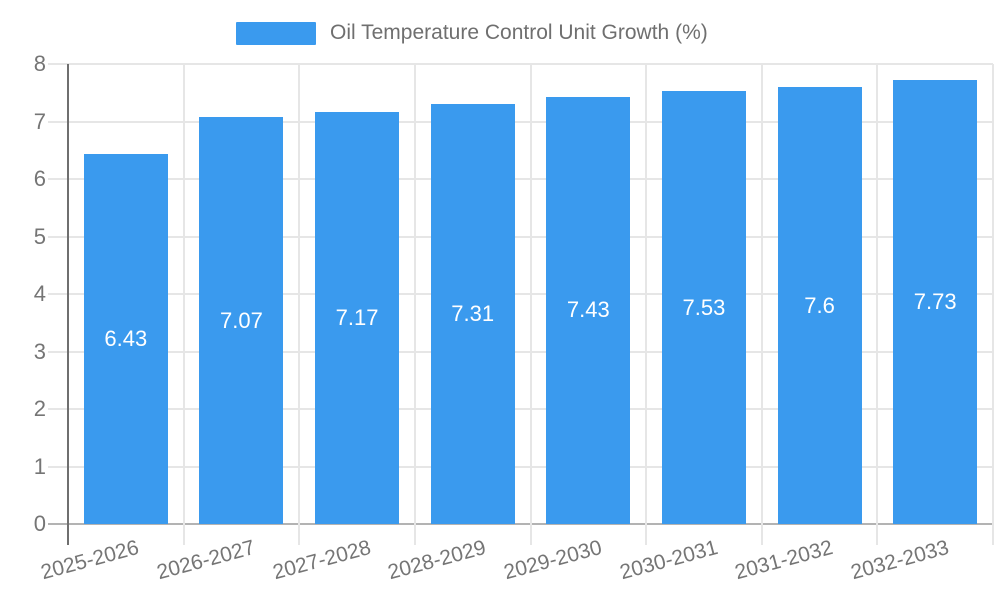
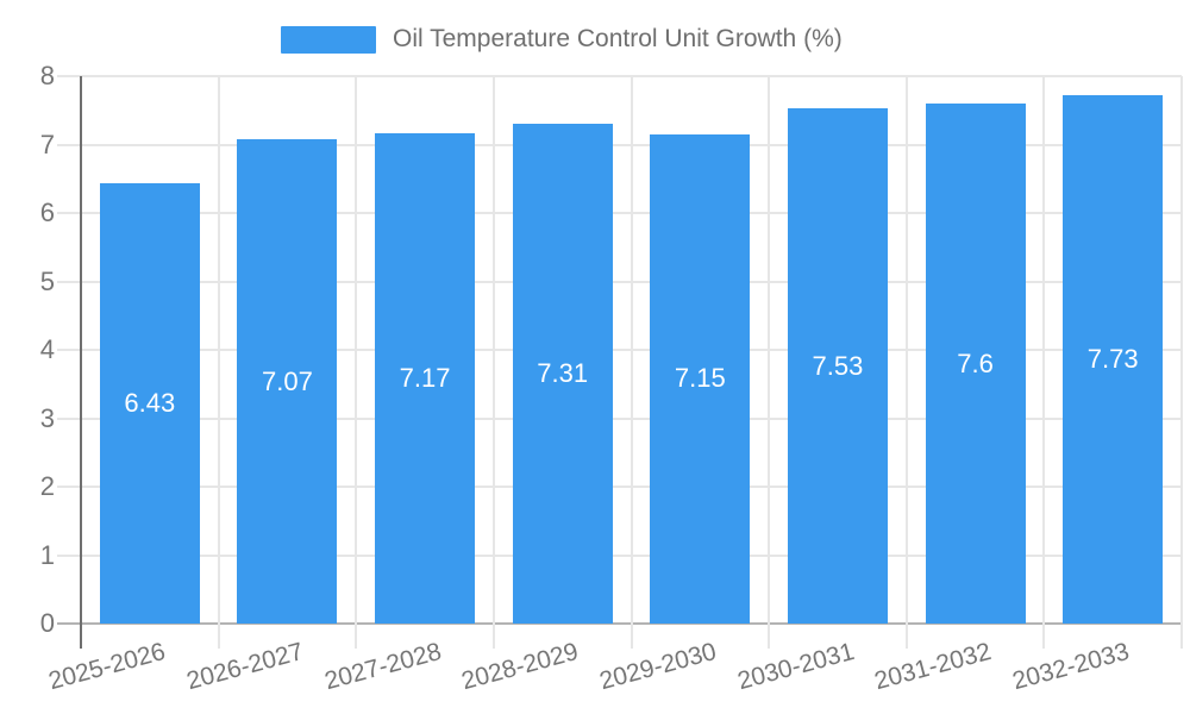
2029-2030: 7.43 -> 7.15
